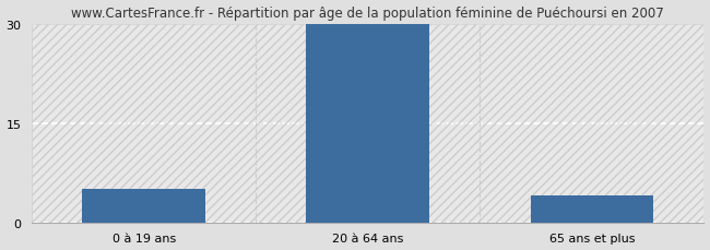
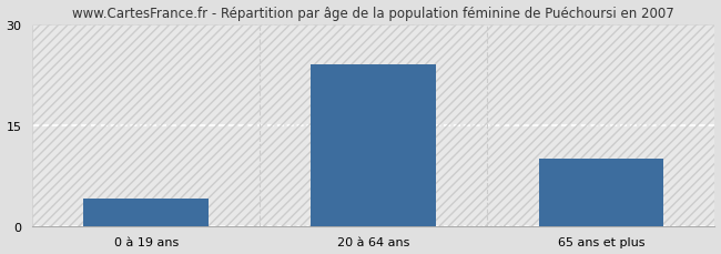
0 à 19 ans: 5 -> 4
20 à 64 ans: 30 -> 24
65 ans et plus: 4 -> 10
